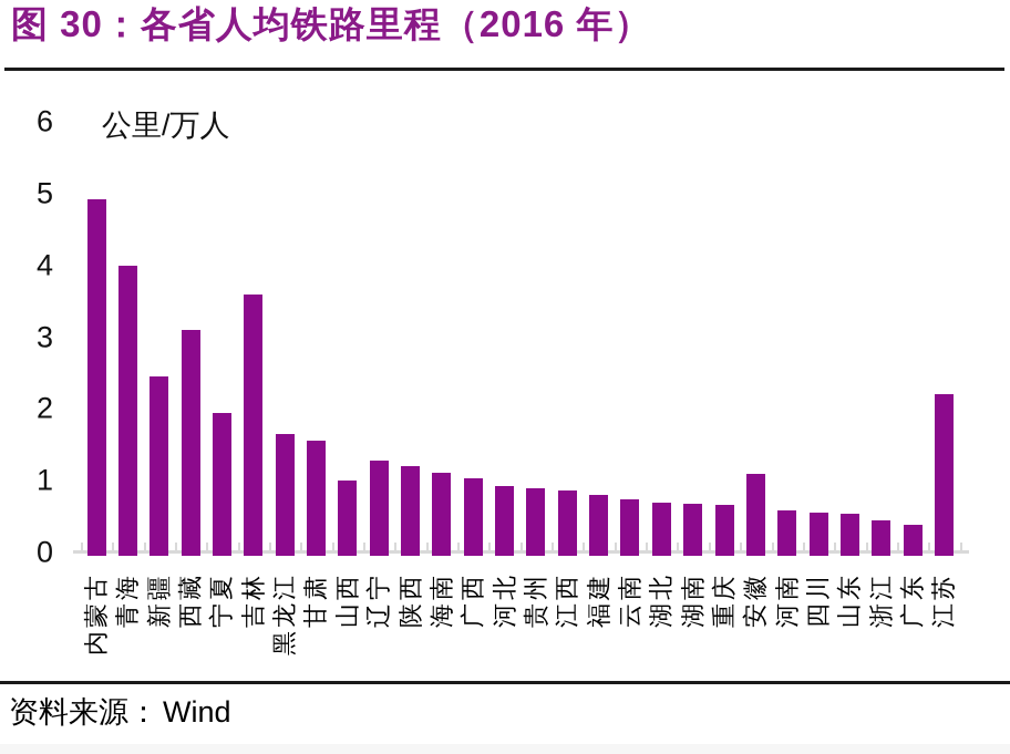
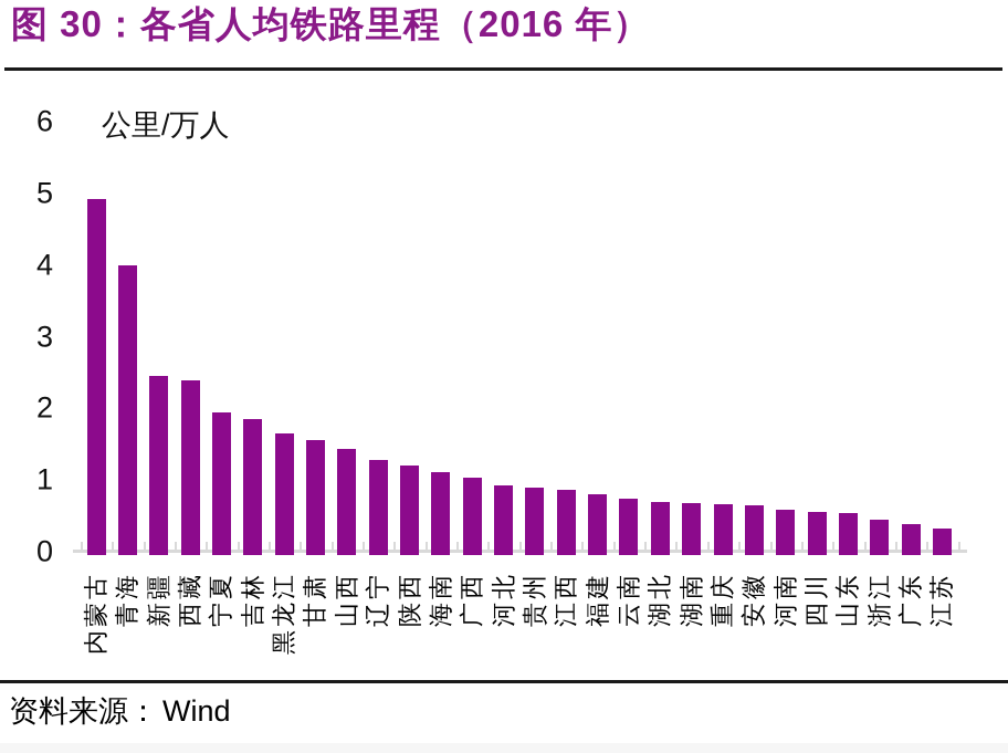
西藏: 3.1 -> 2.4
吉林: 3.6 -> 1.9
山西: 1.0 -> 1.4
安徽: 1.1 -> 0.7
江苏: 2.2 -> 0.3
